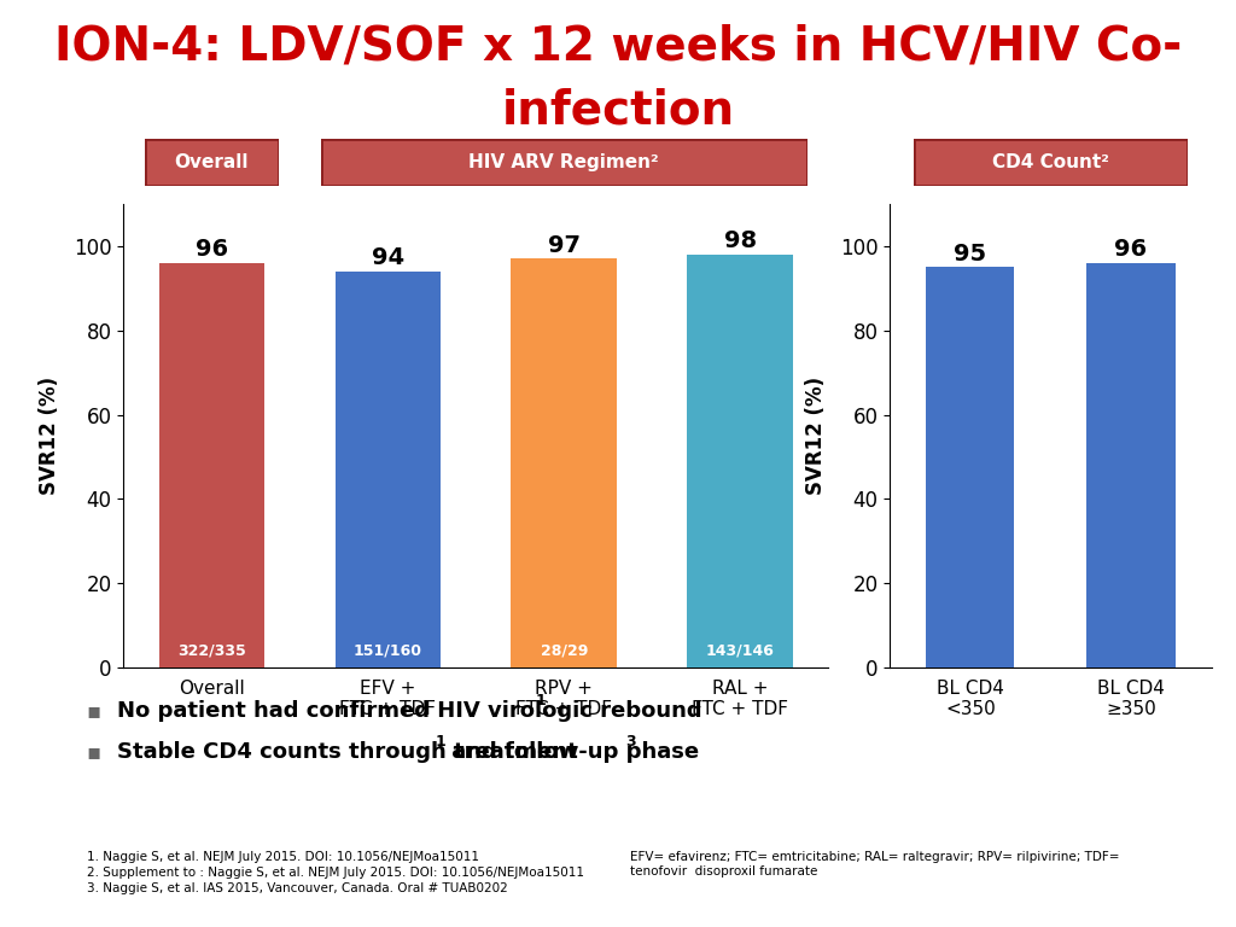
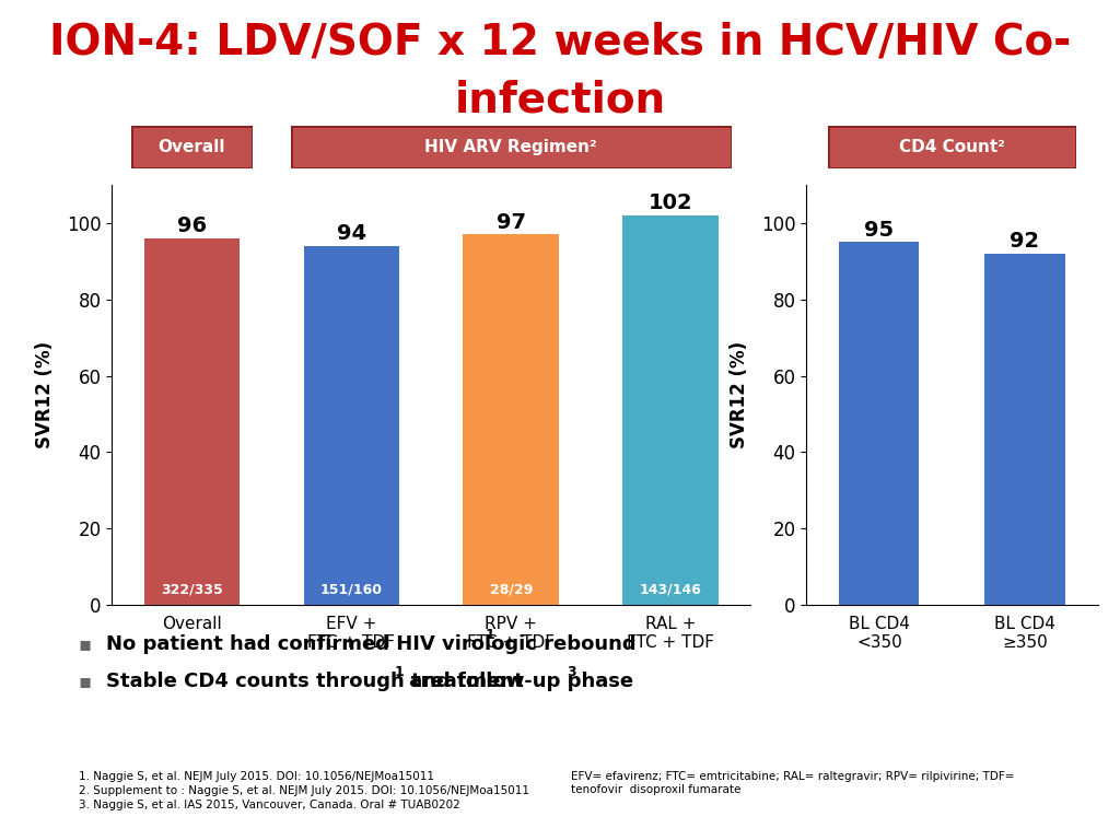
RAL + FTC + TDF: 98 -> 102
BL CD4 ≥350: 96 -> 92
